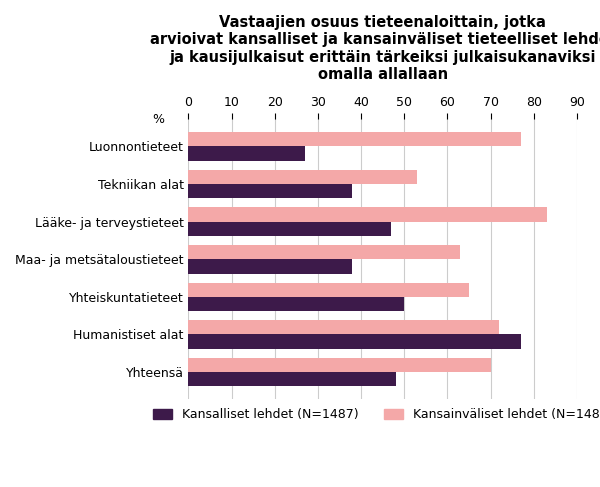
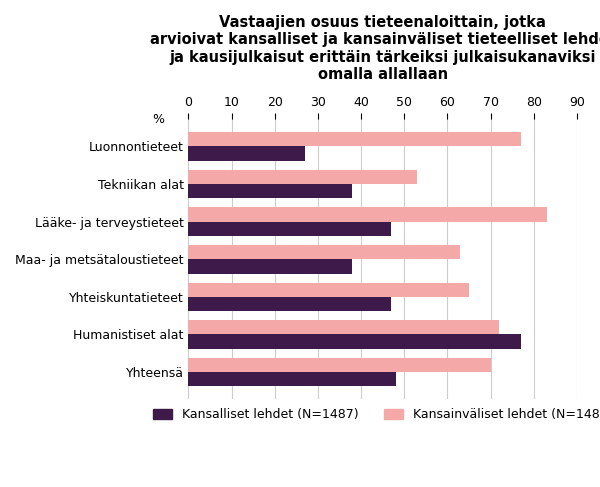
Kansalliset lehdet (N=1487)/Yhteiskuntatieteet: 50 -> 47
